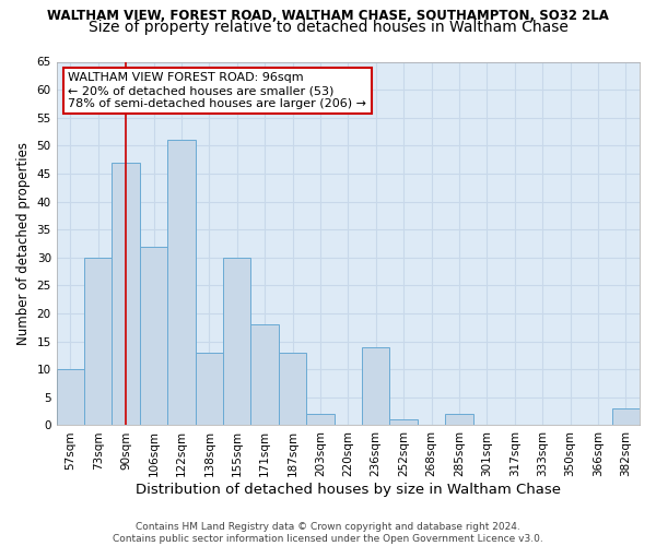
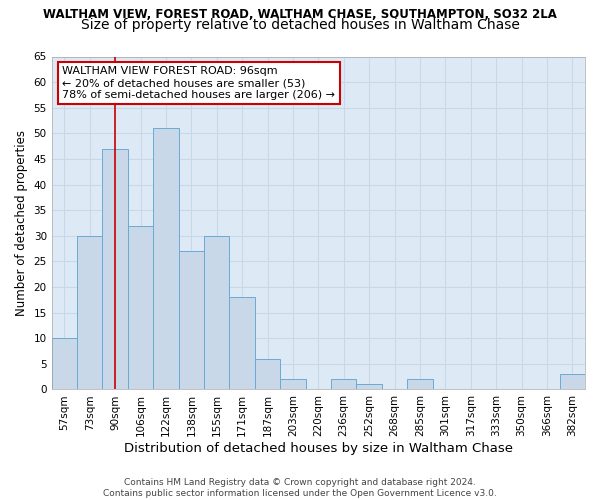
138sqm: 13 -> 27
187sqm: 13 -> 6
236sqm: 14 -> 2
